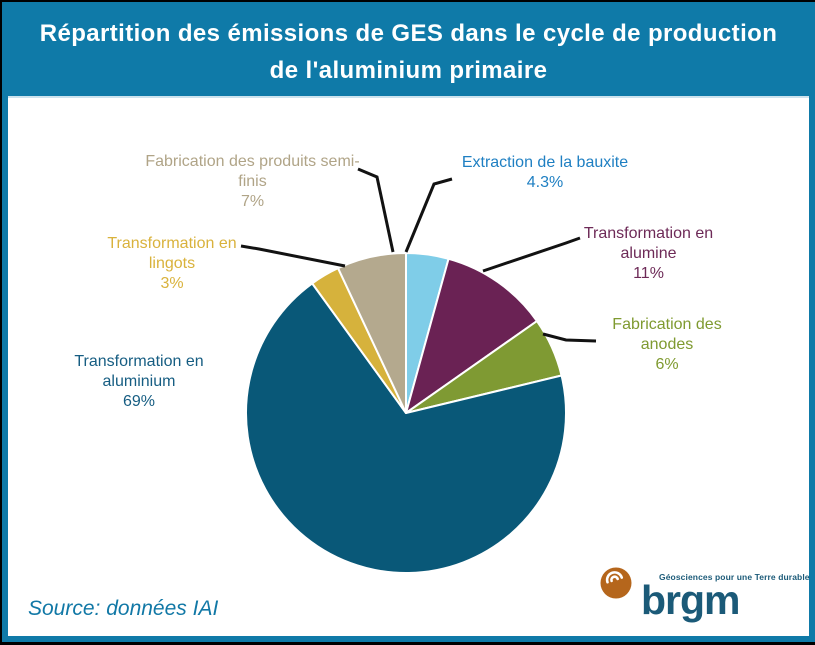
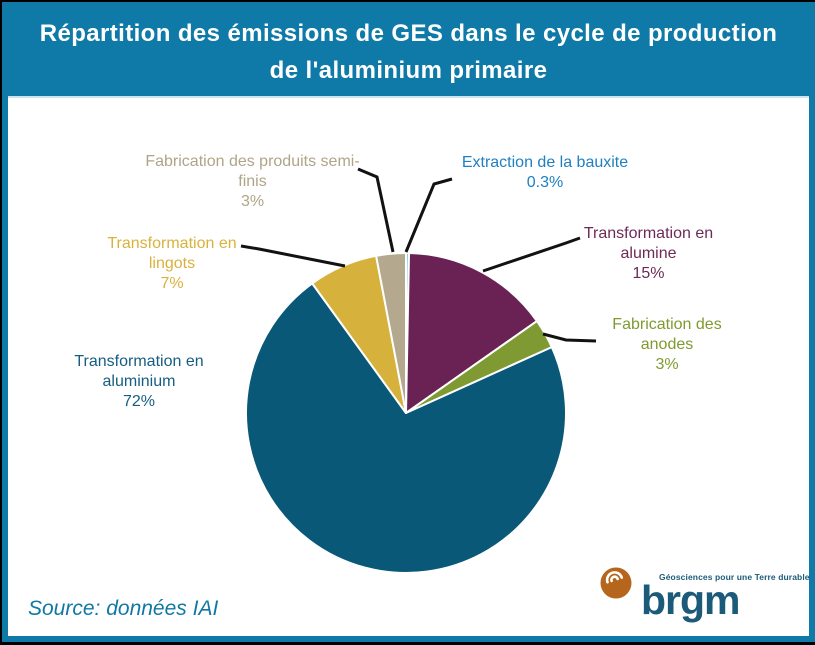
Extraction de la bauxite: 4.3% -> 0.3%
Transformation en alumine: 11% -> 15%
Fabrication des anodes: 6% -> 3%
Transformation en aluminium: 69% -> 72%
Transformation en lingots: 3% -> 7%
Fabrication des produits semi-finis: 7% -> 3%
